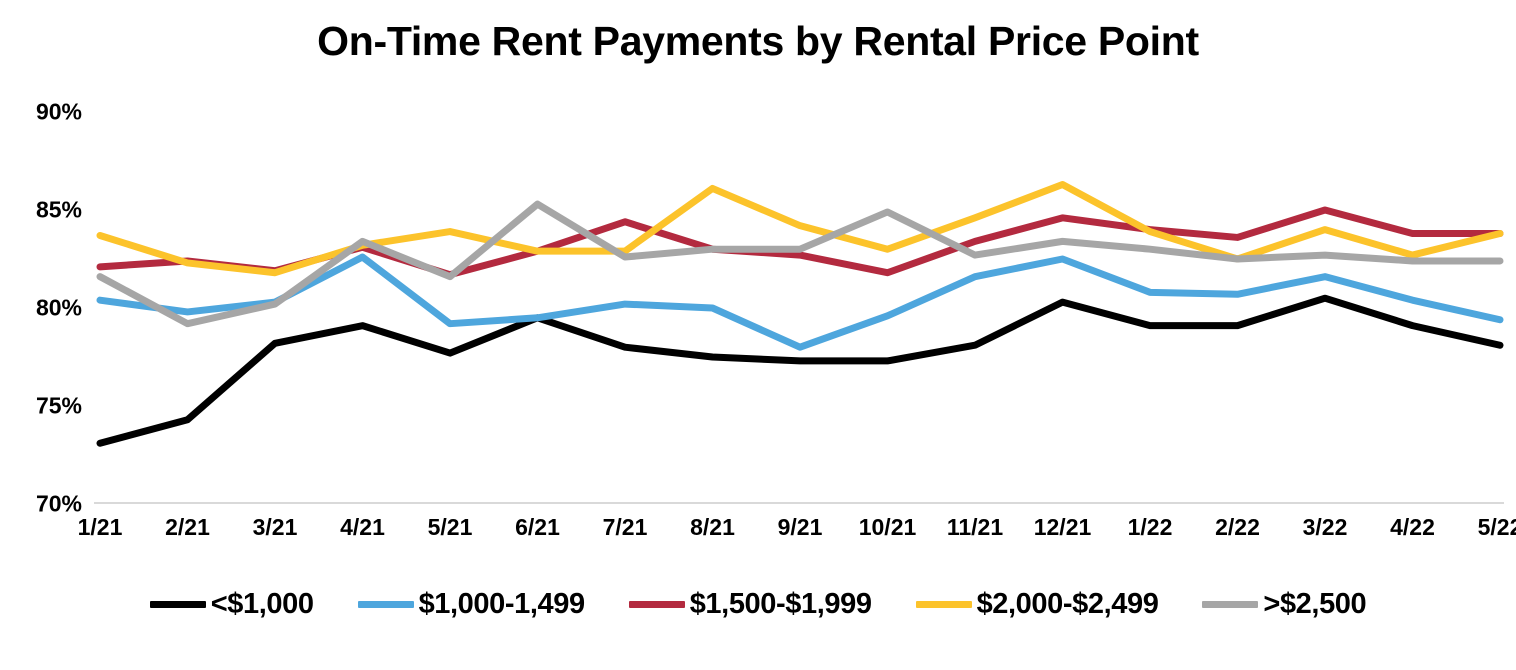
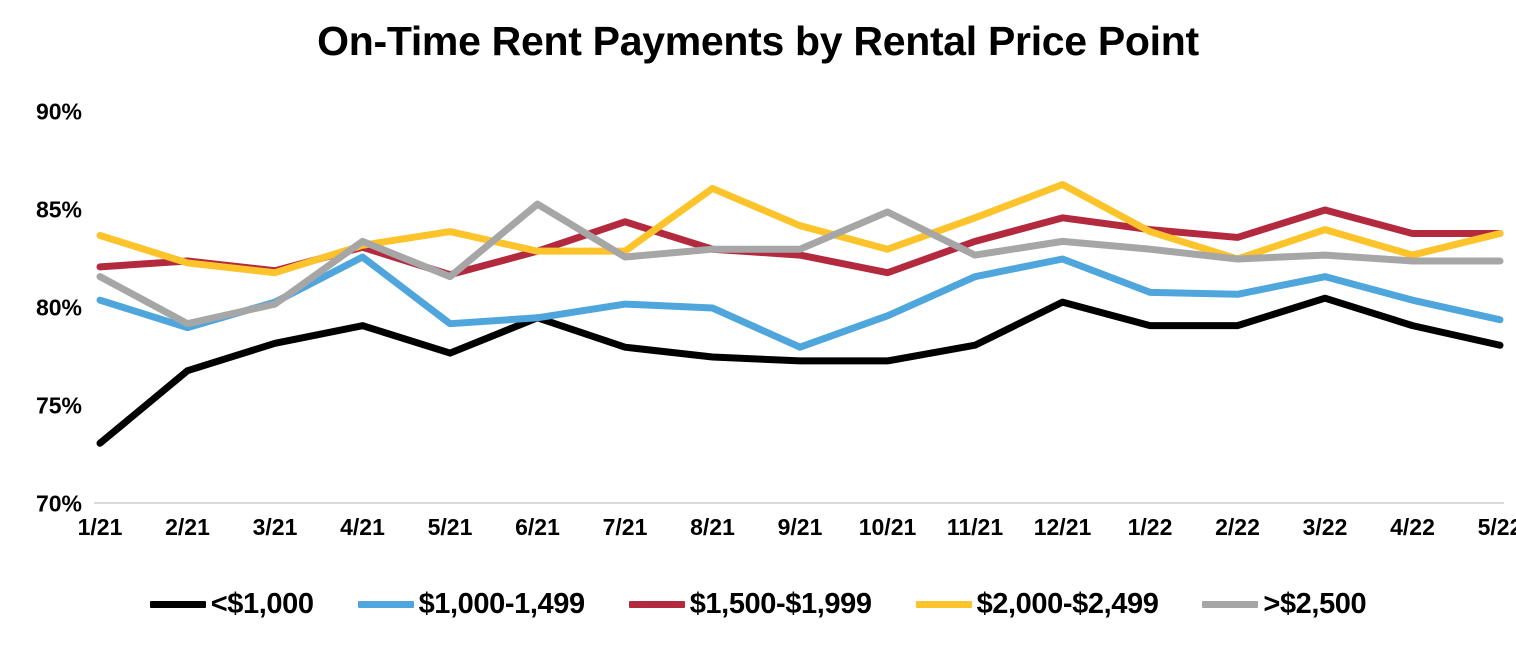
<$1,000/2/21: 74.3% -> 76.8%
$1,000-1,499/2/21: 79.8% -> 79.0%
